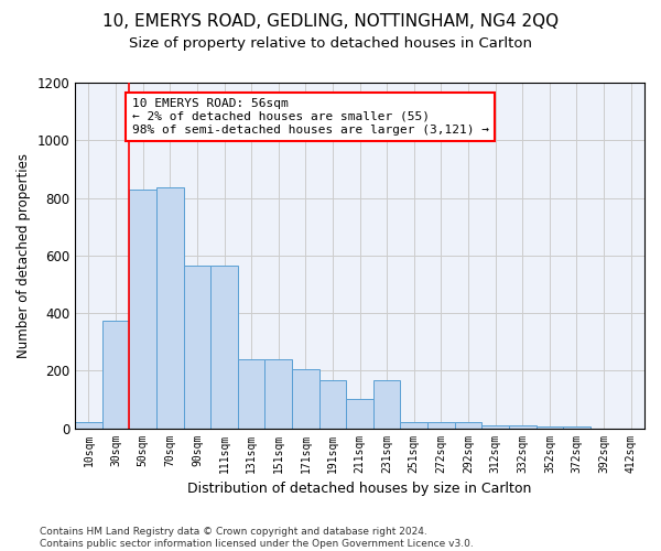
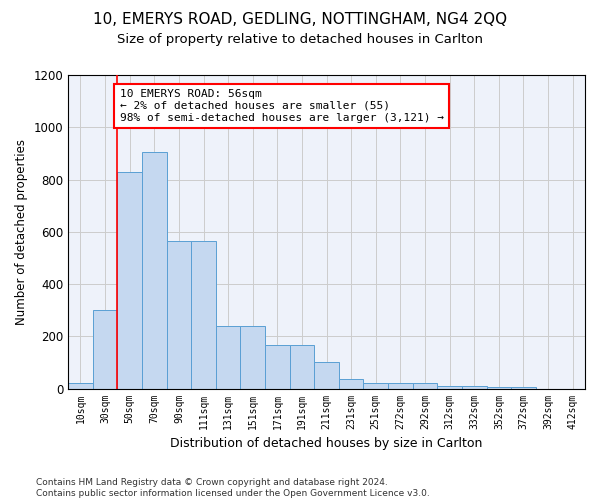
30sqm: 375 -> 300
70sqm: 835 -> 905
171sqm: 205 -> 165
231sqm: 165 -> 35
